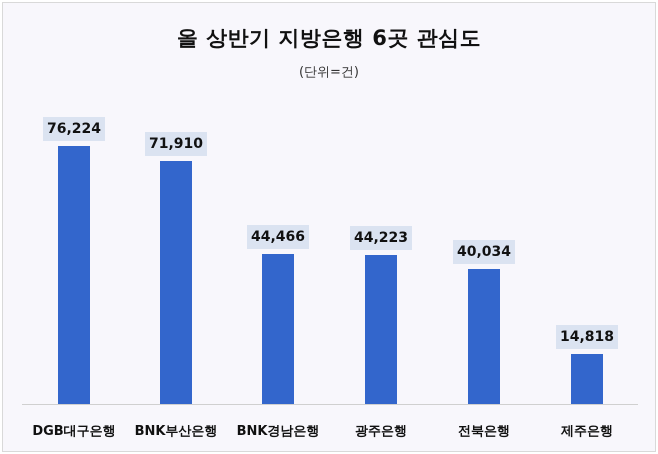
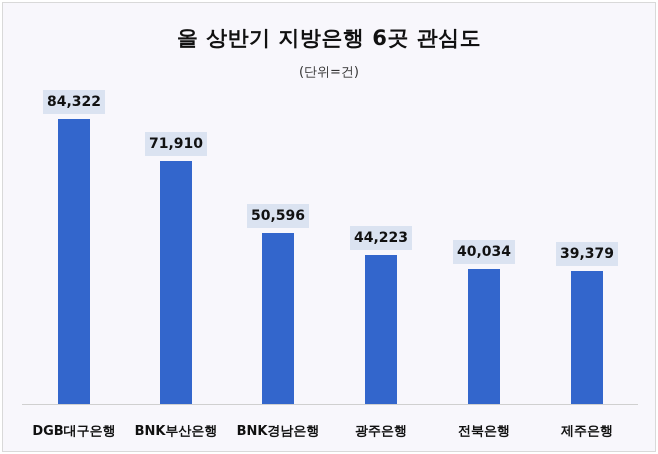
DGB대구은행: 76,224 -> 84,322
BNK경남은행: 44,466 -> 50,596
제주은행: 14,818 -> 39,379
